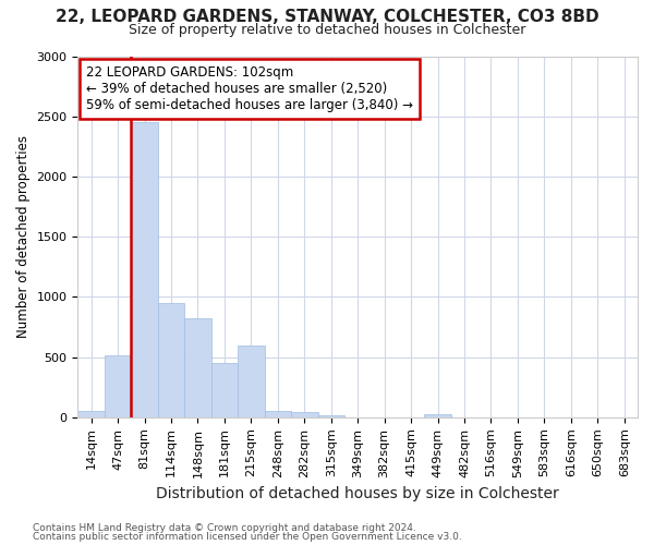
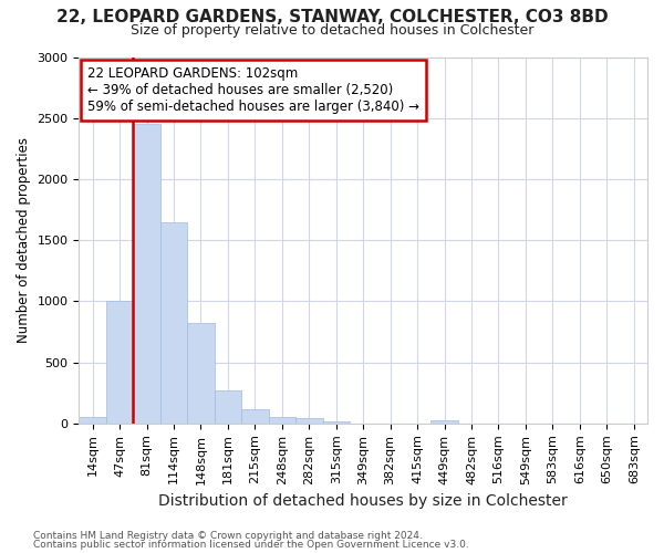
47sqm: 510 -> 1000
114sqm: 950 -> 1650
181sqm: 450 -> 270
215sqm: 600 -> 120
